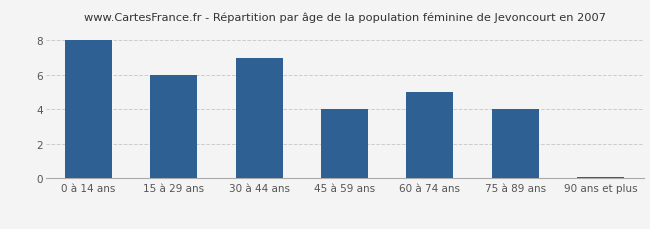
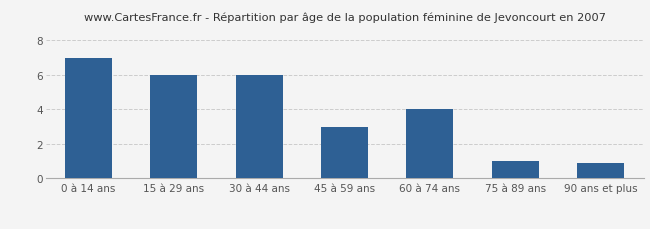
0 à 14 ans: 8.0 -> 7.0
30 à 44 ans: 7.0 -> 6.0
45 à 59 ans: 4.0 -> 3.0
60 à 74 ans: 5.0 -> 4.0
75 à 89 ans: 4.0 -> 1.0
90 ans et plus: 0.1 -> 0.9
